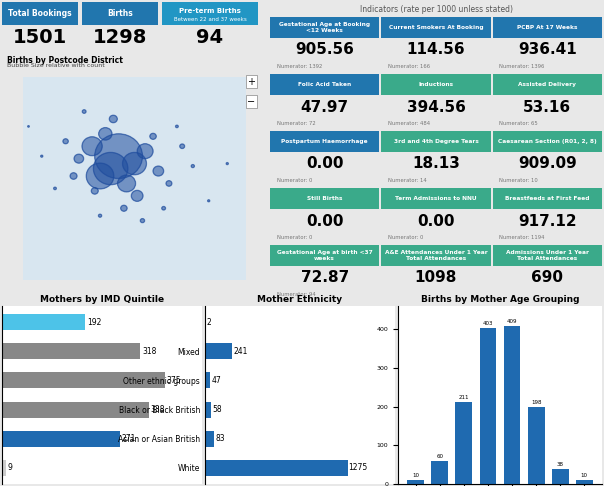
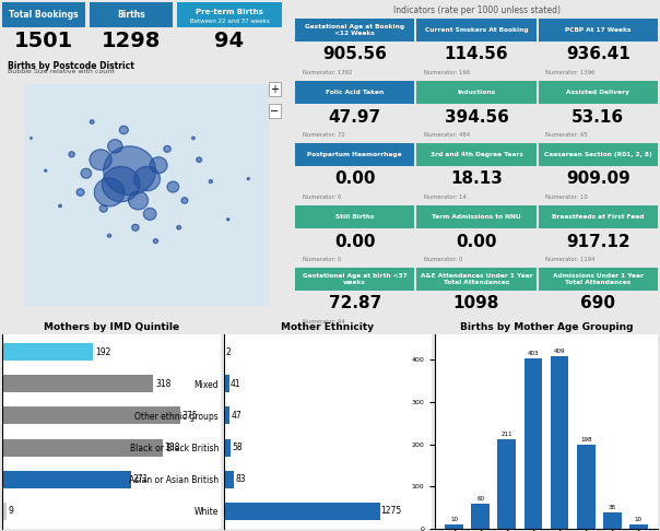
Mother Ethnicity/Mixed: 241 -> 41
